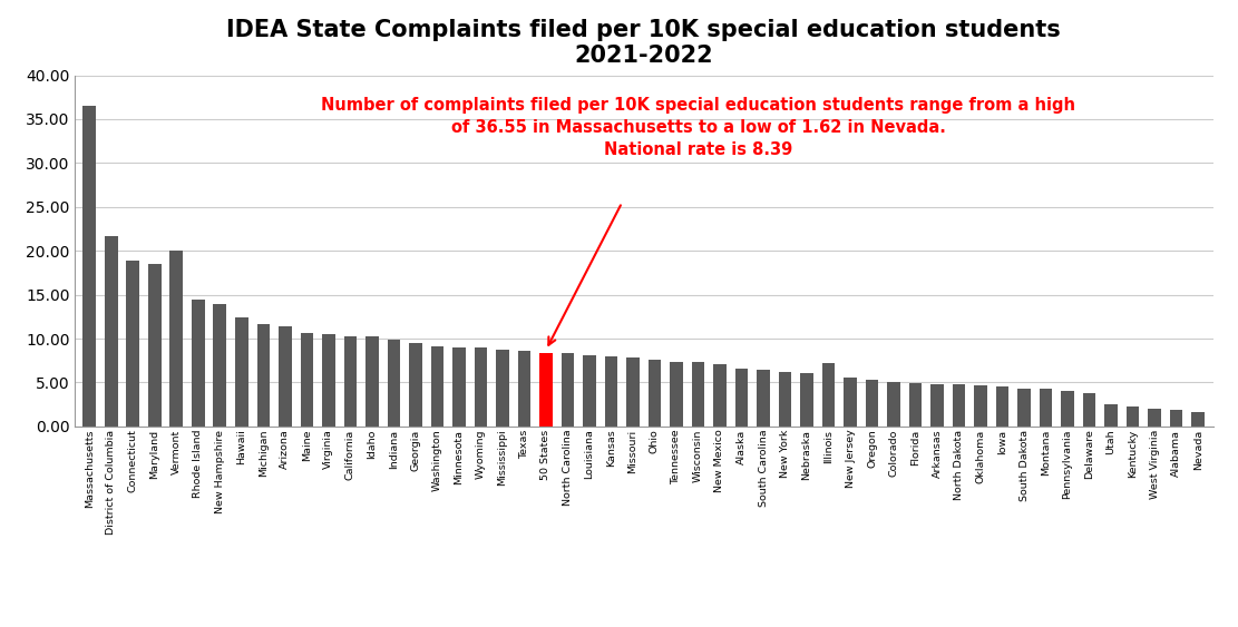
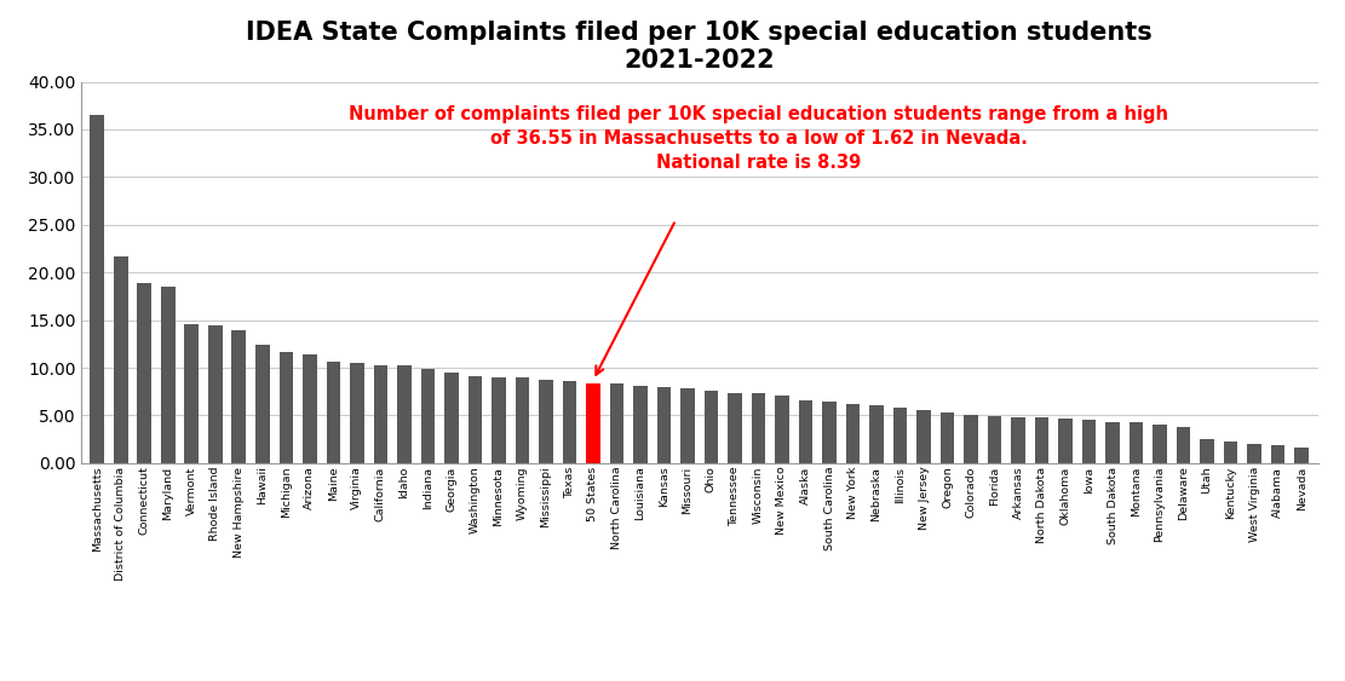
Vermont: 20.0 -> 14.6
Illinois: 7.2 -> 5.8
